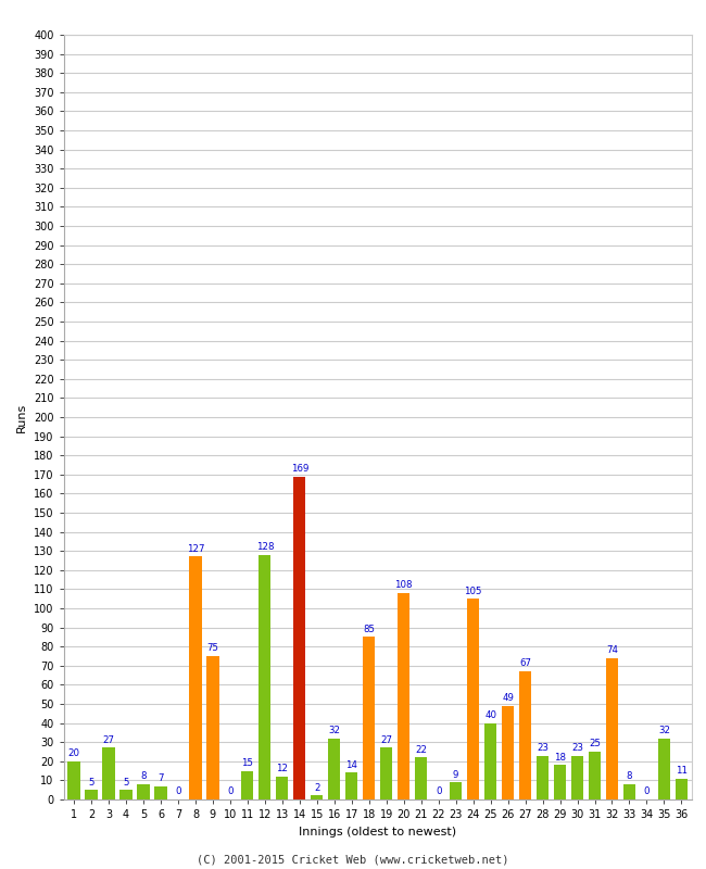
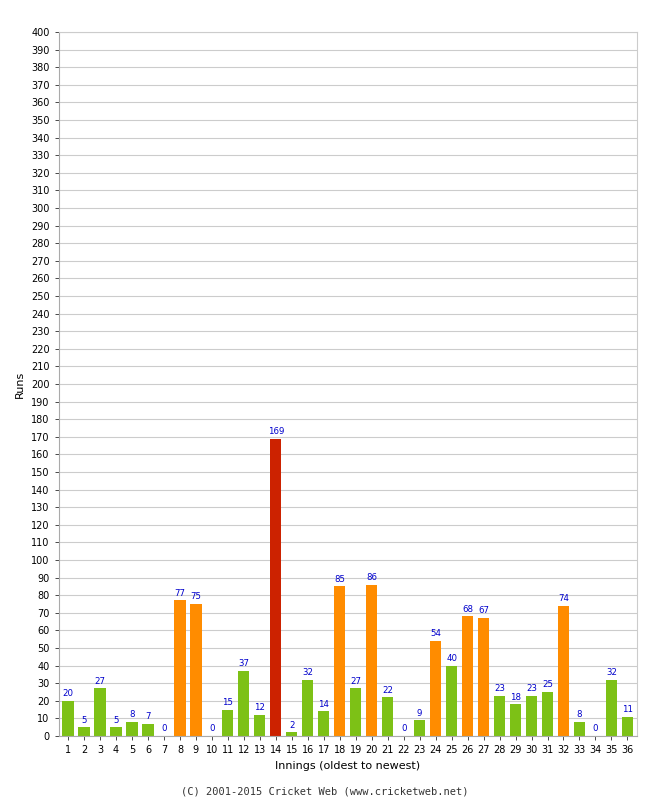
8: 127 -> 77
12: 128 -> 37
20: 108 -> 86
24: 105 -> 54
26: 49 -> 68
